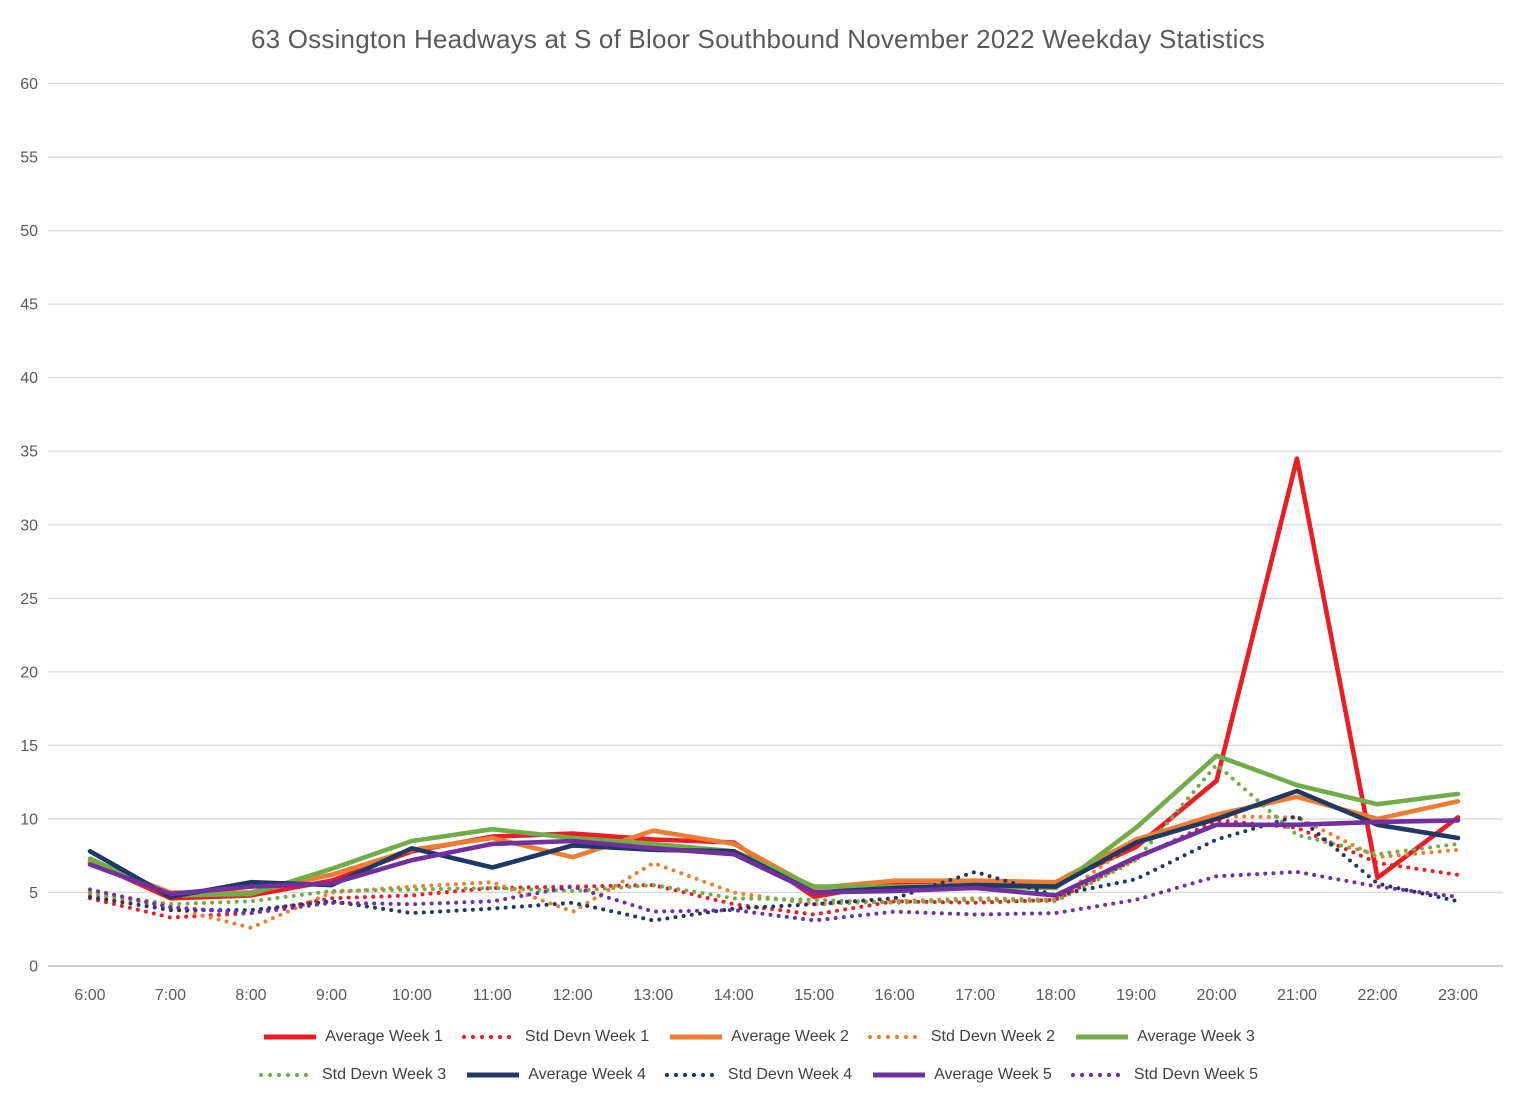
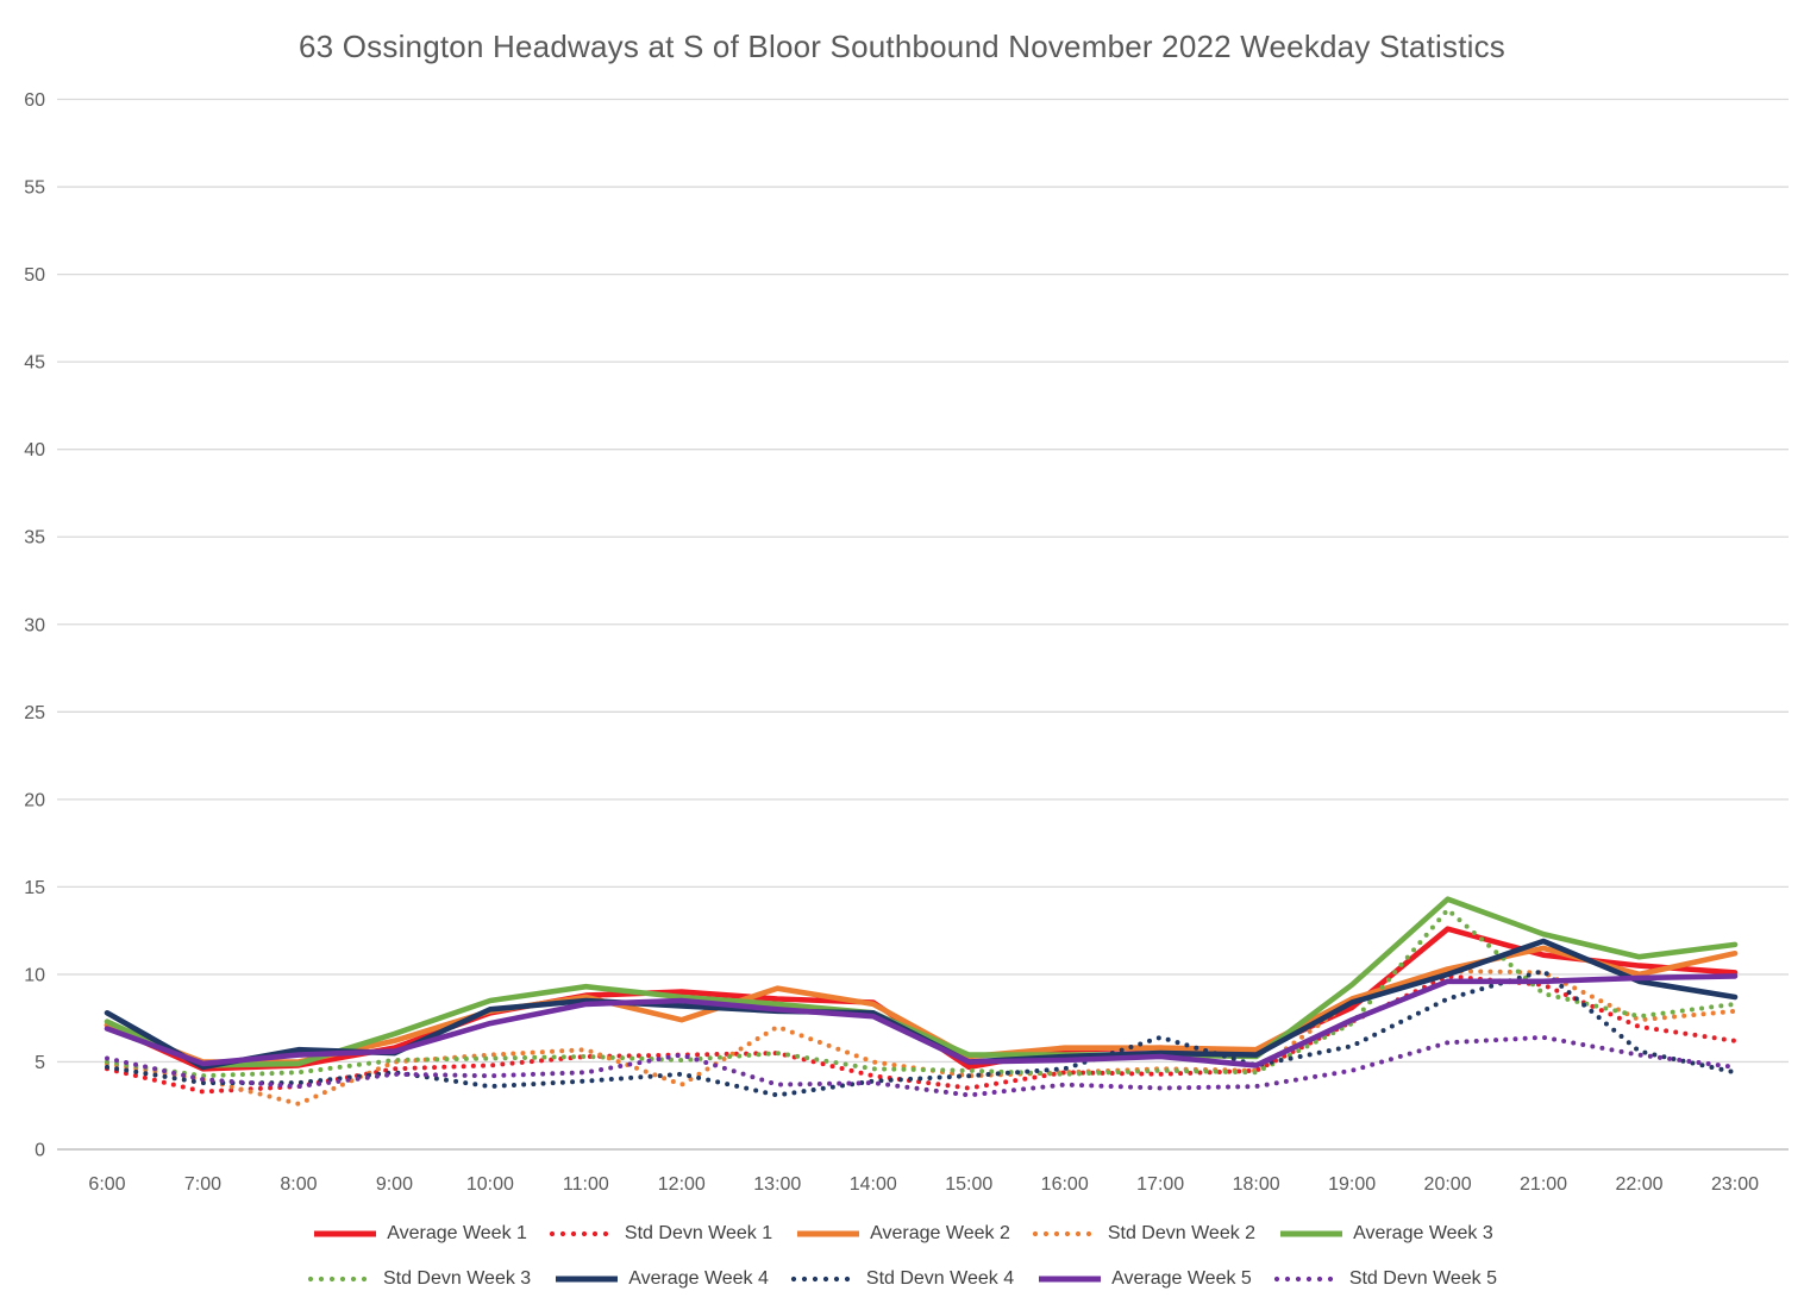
Average Week 4/11:00: 6.7 -> 8.5
Average Week 1/21:00: 34.5 -> 11.1
Average Week 1/22:00: 6.0 -> 10.5
